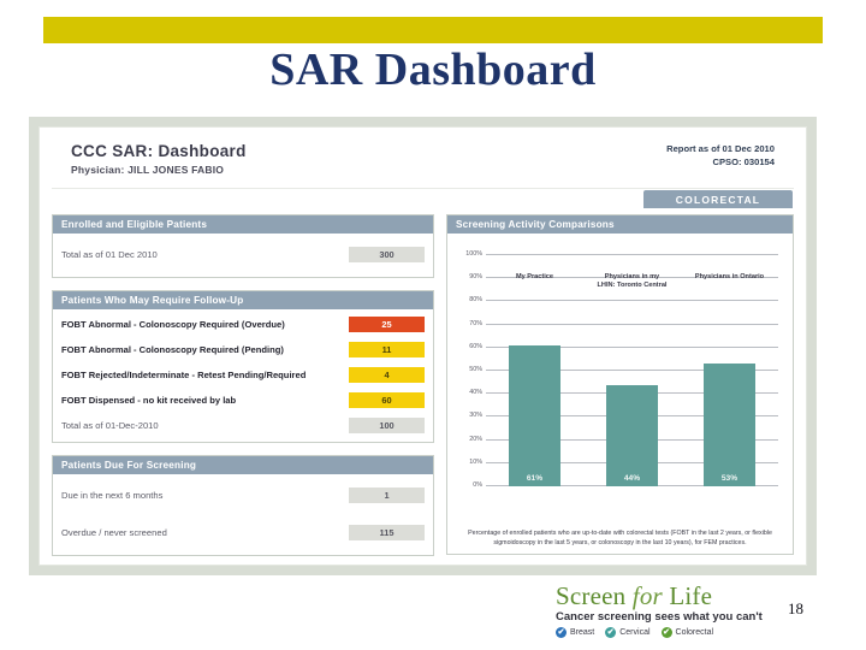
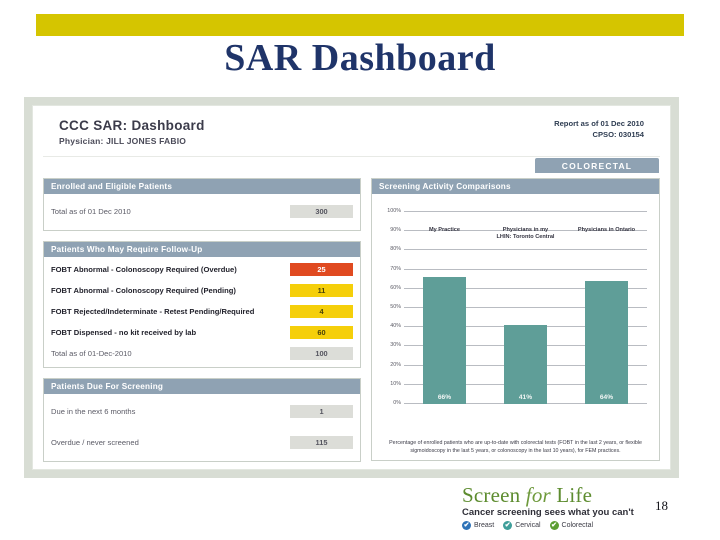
My Practice: 61% -> 66%
Physicians in my LHIN: Toronto Central: 44% -> 41%
Physicians in Ontario: 53% -> 64%
